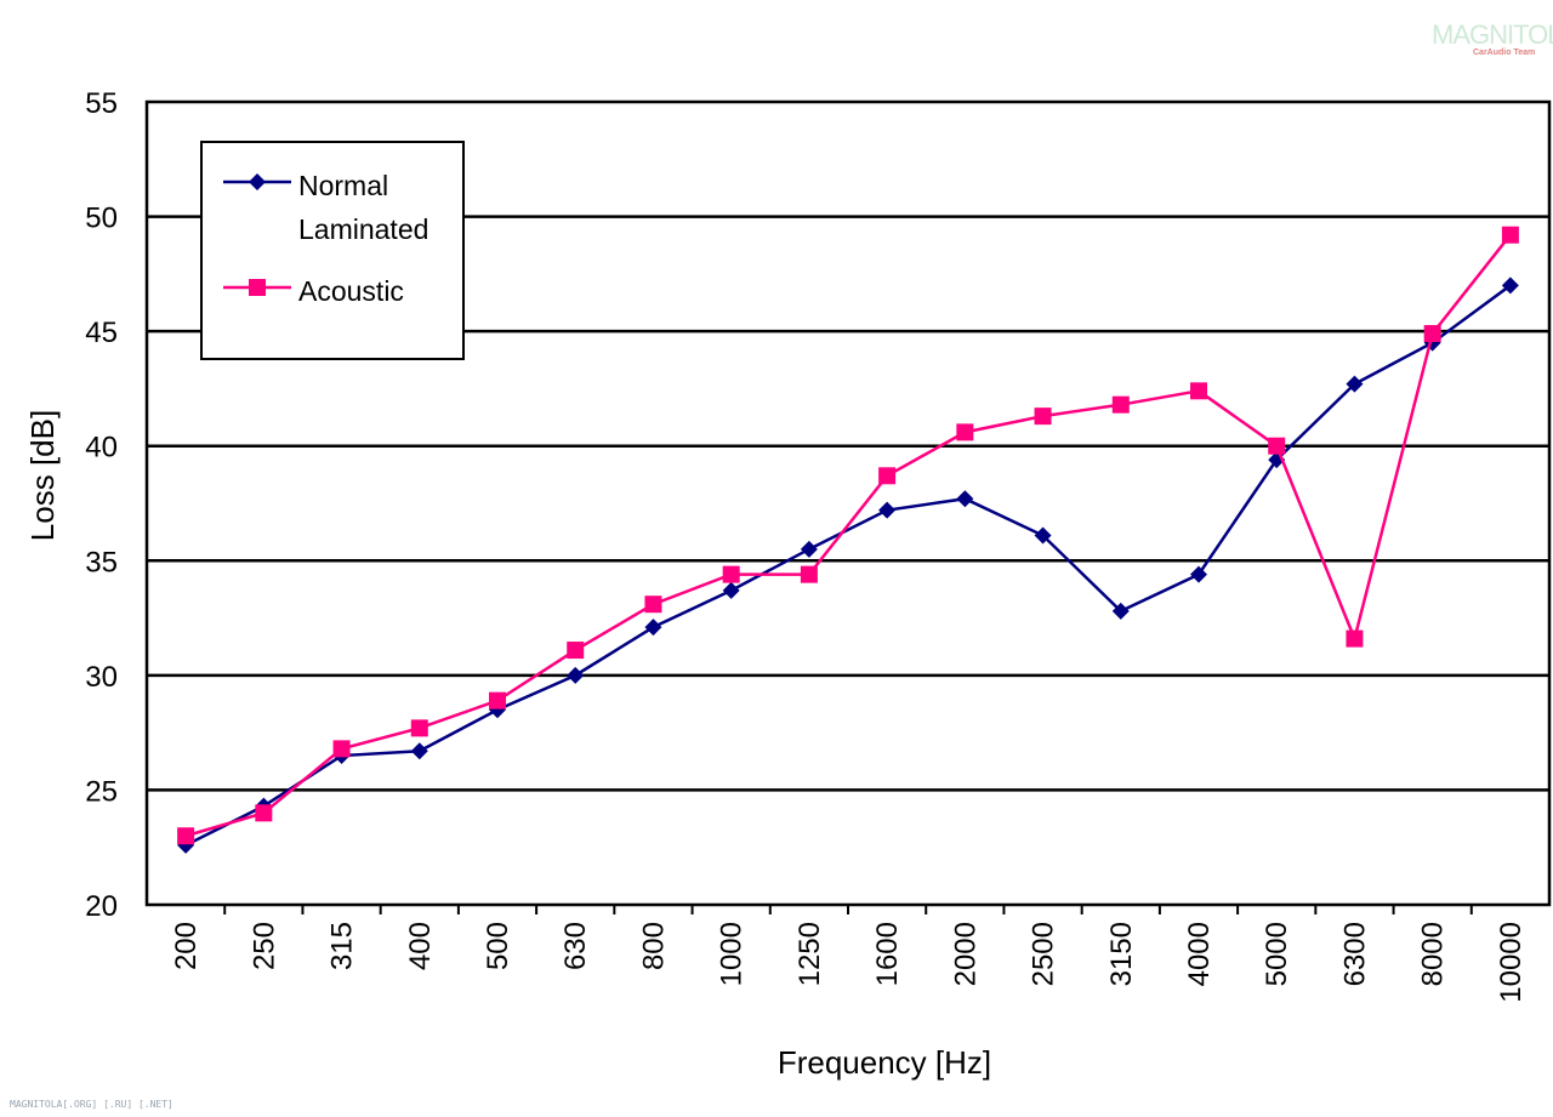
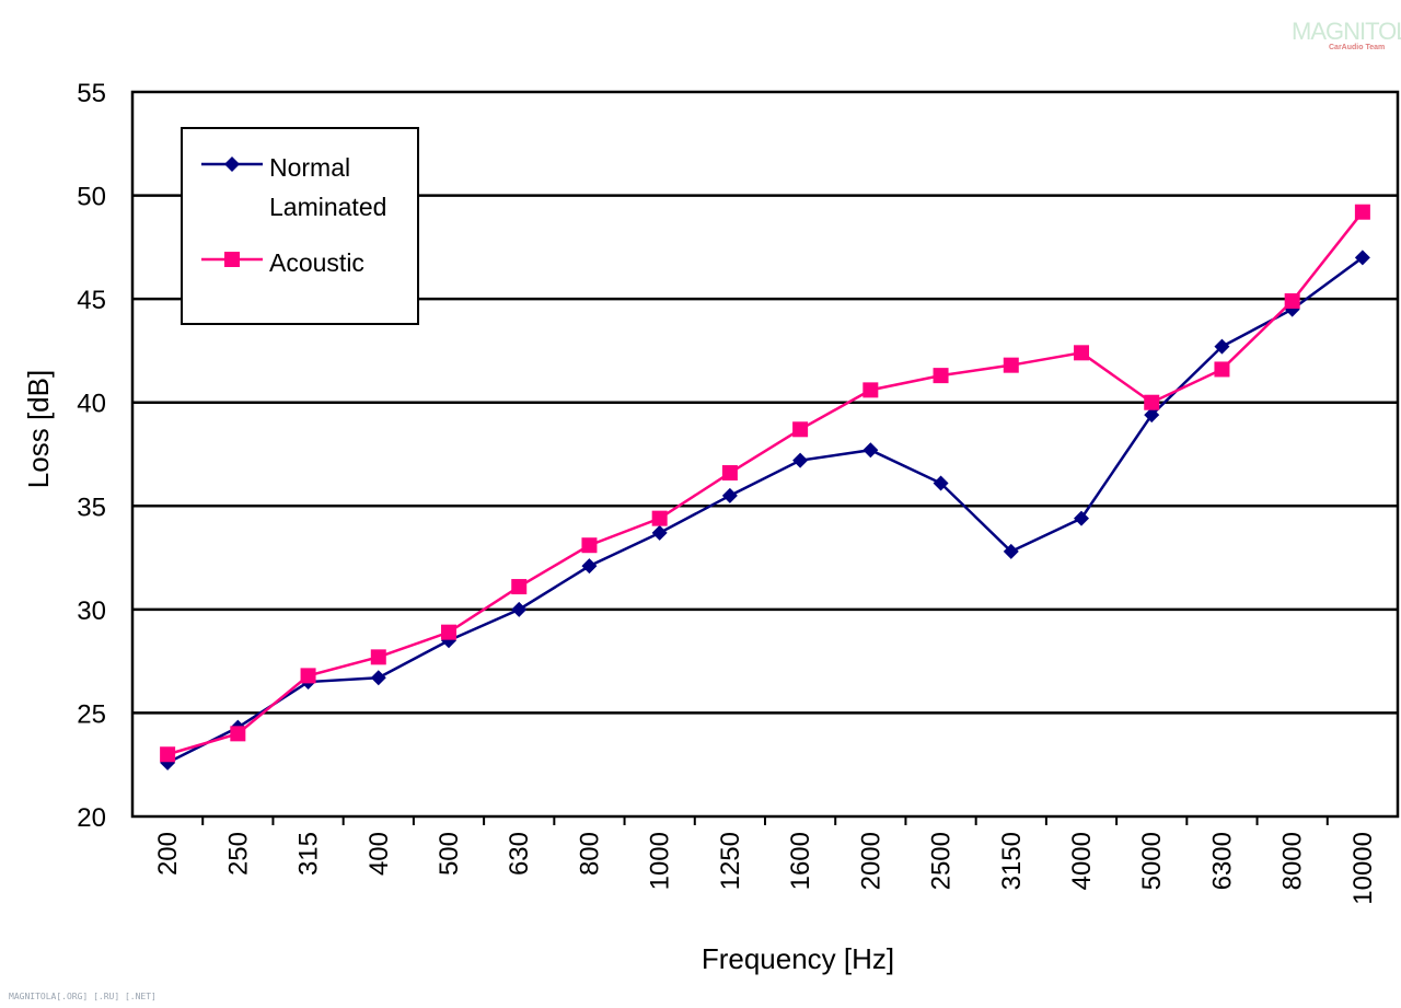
Acoustic/1250: 34.4 -> 36.6
Acoustic/6300: 31.6 -> 41.6
